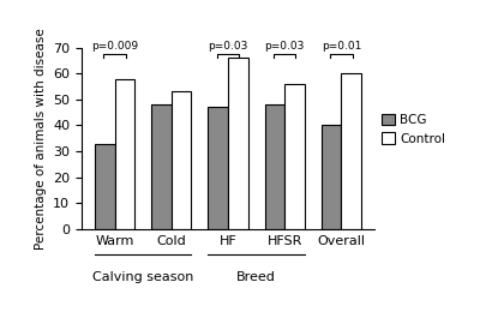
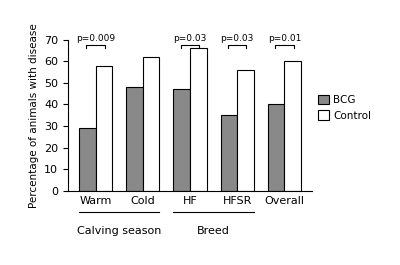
BCG/Warm: 33 -> 29
Control/Cold: 53 -> 62
BCG/HFSR: 48 -> 35
